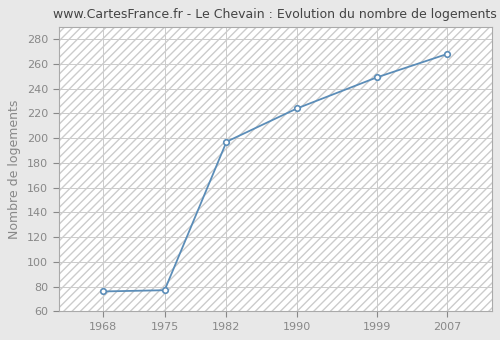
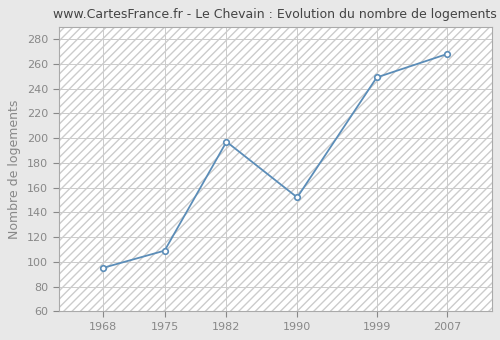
1968: 76 -> 95
1975: 77 -> 109
1990: 224 -> 152
